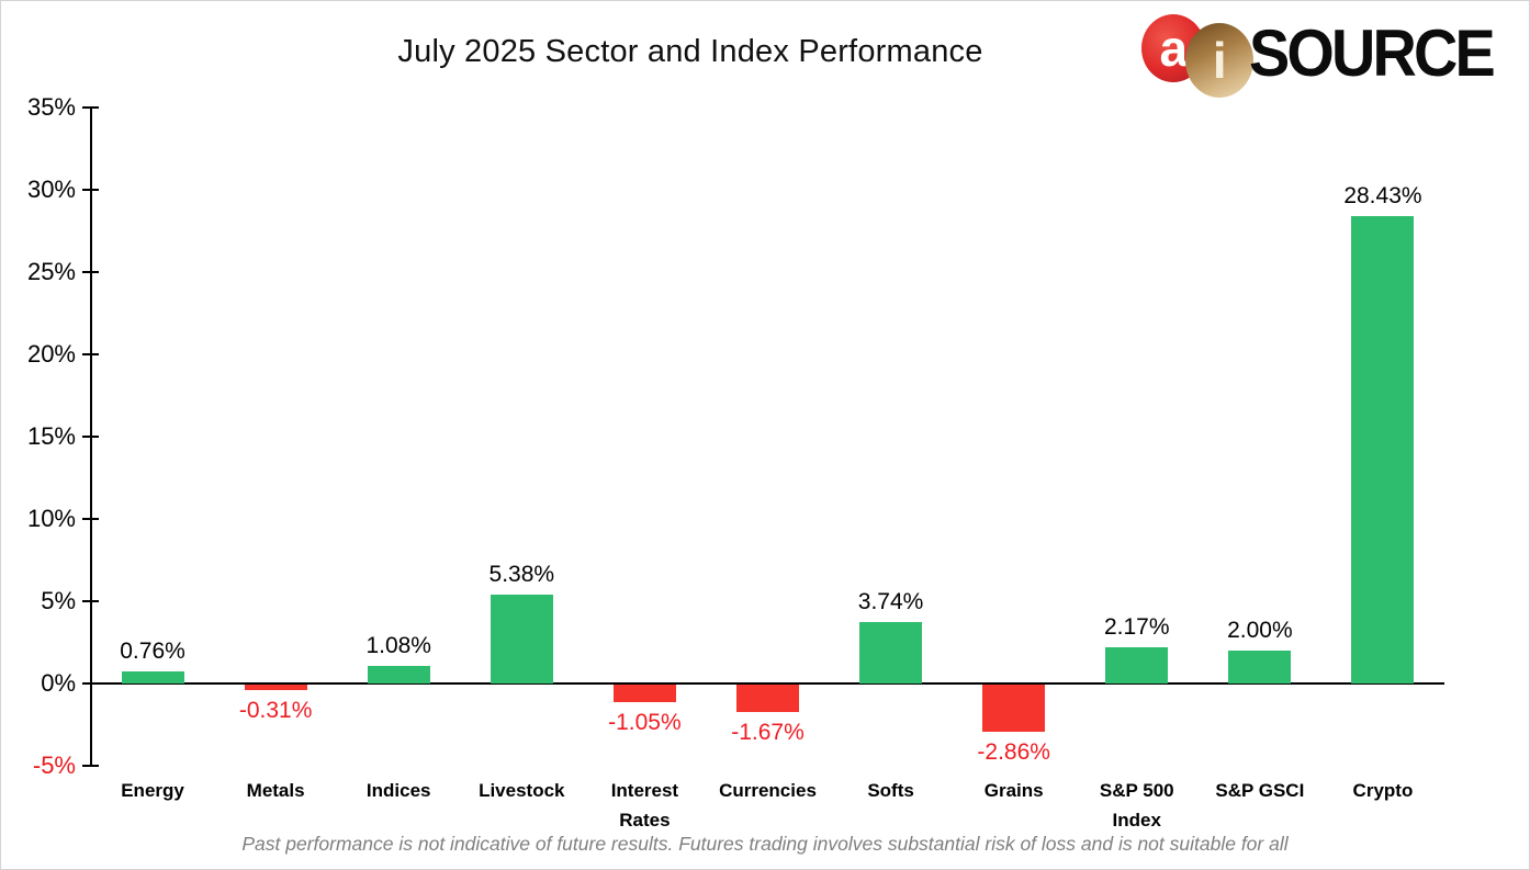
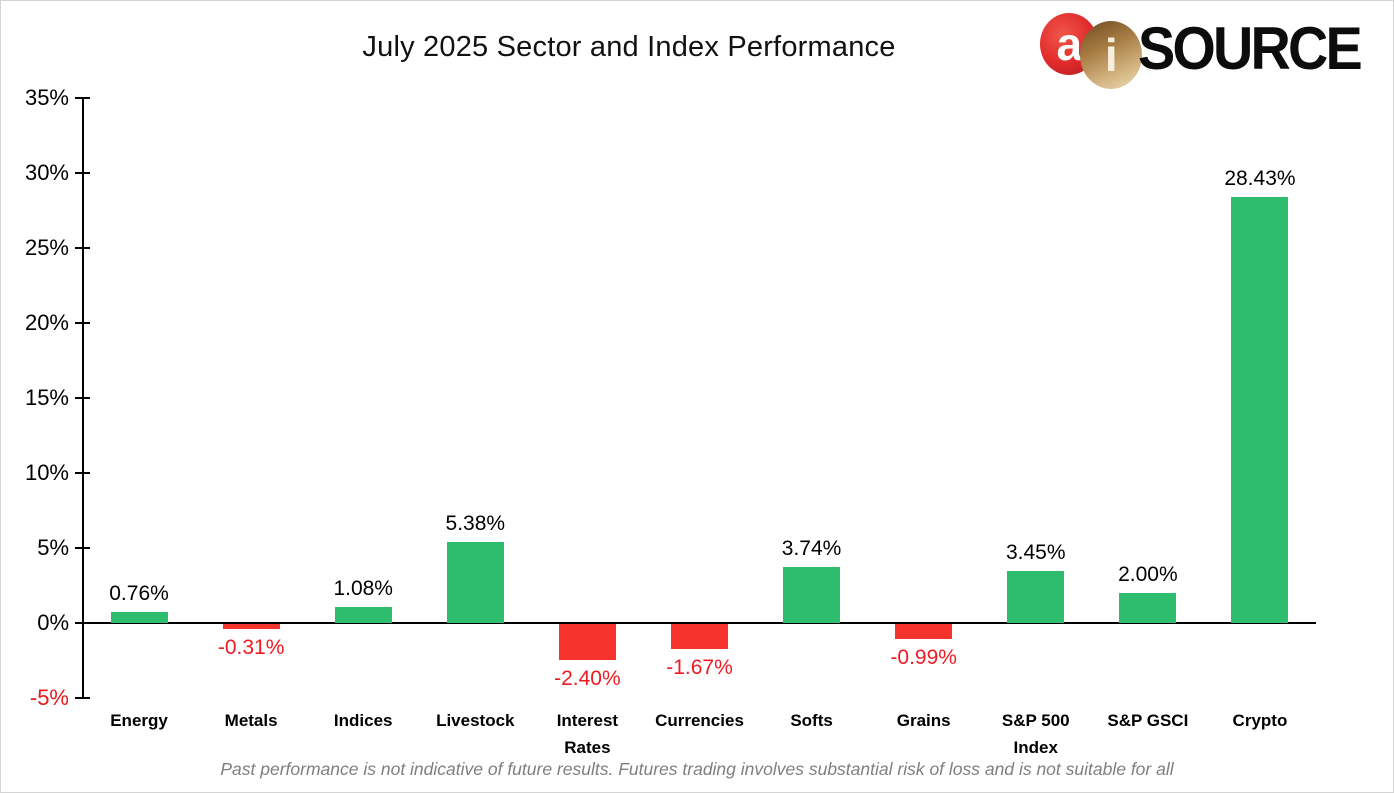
Interest Rates: -1.05% -> -2.40%
Grains: -2.86% -> -0.99%
S&P 500 Index: 2.17% -> 3.45%
